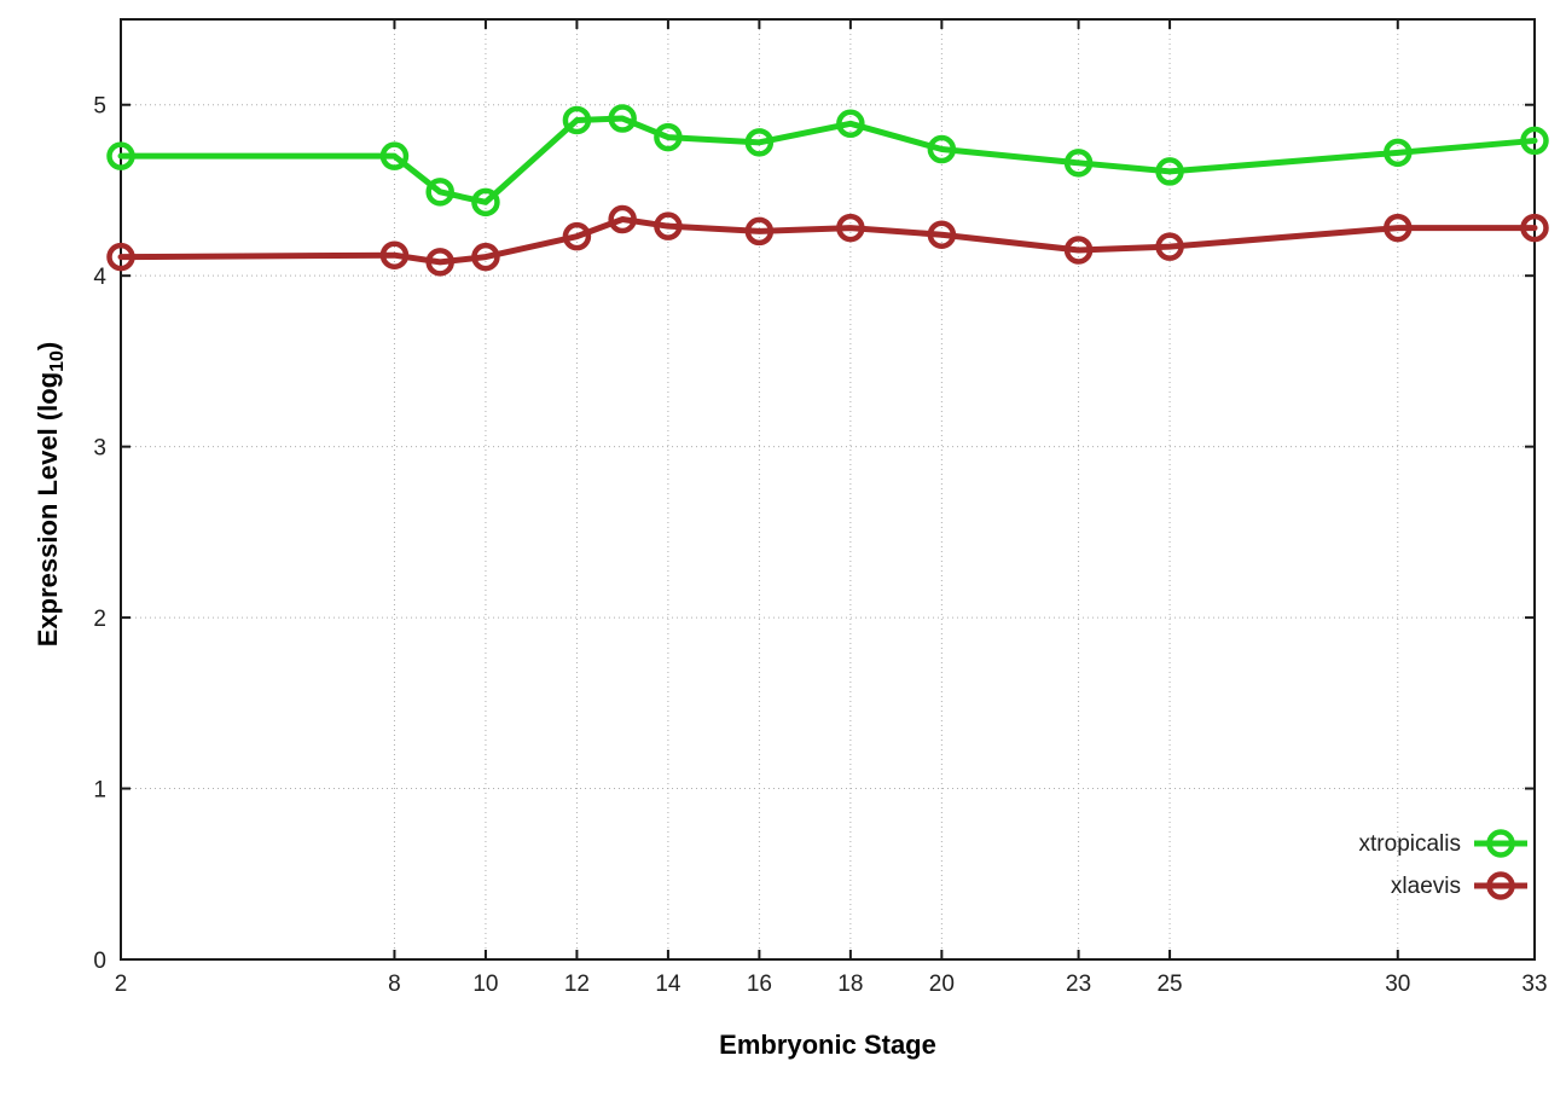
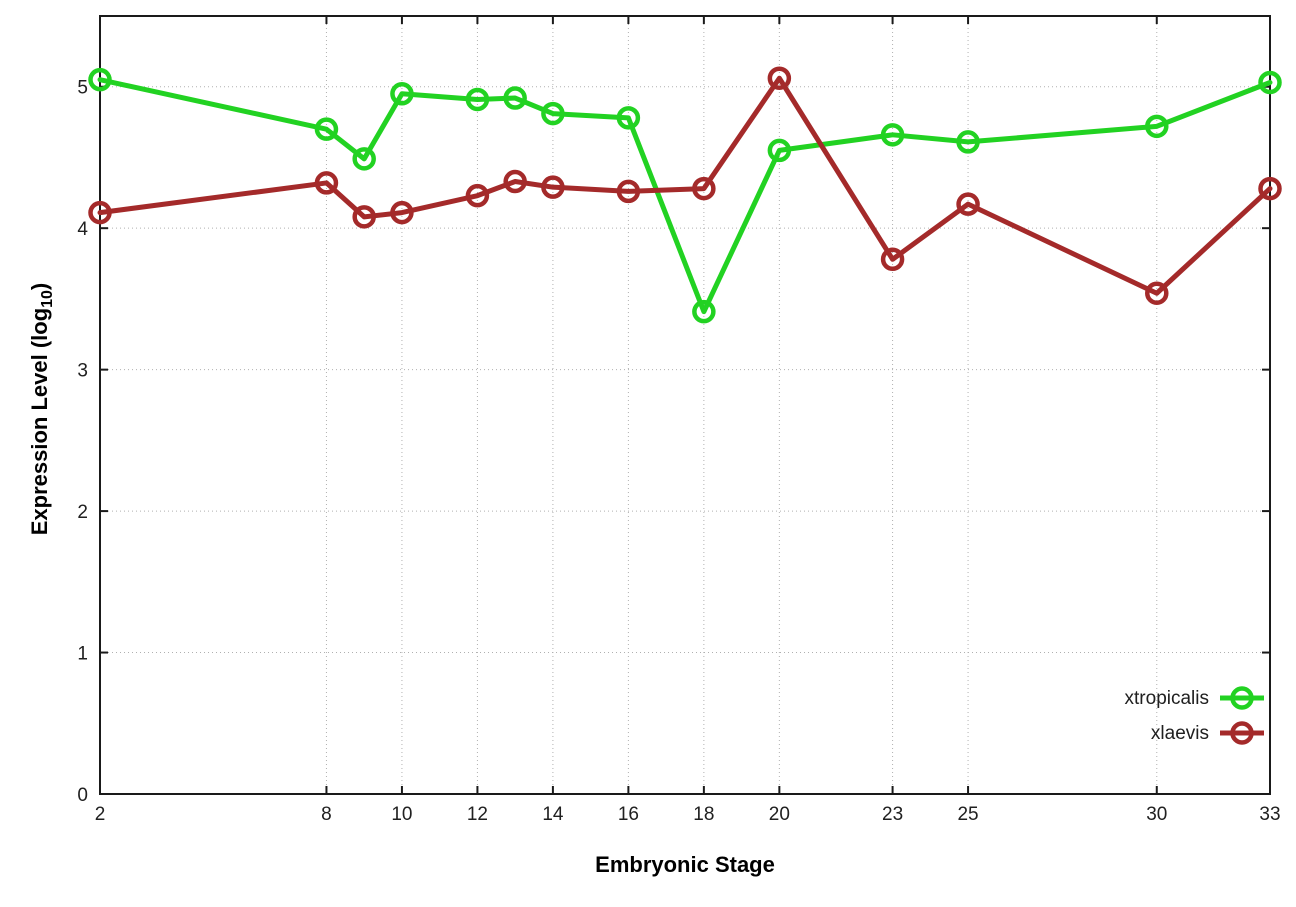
xtropicalis/2: 4.70 -> 5.05
xlaevis/8: 4.12 -> 4.32
xtropicalis/10: 4.43 -> 4.95
xtropicalis/18: 4.89 -> 3.41
xtropicalis/20: 4.74 -> 4.55
xlaevis/20: 4.24 -> 5.06
xlaevis/23: 4.15 -> 3.78
xlaevis/30: 4.28 -> 3.54
xtropicalis/33: 4.79 -> 5.03
